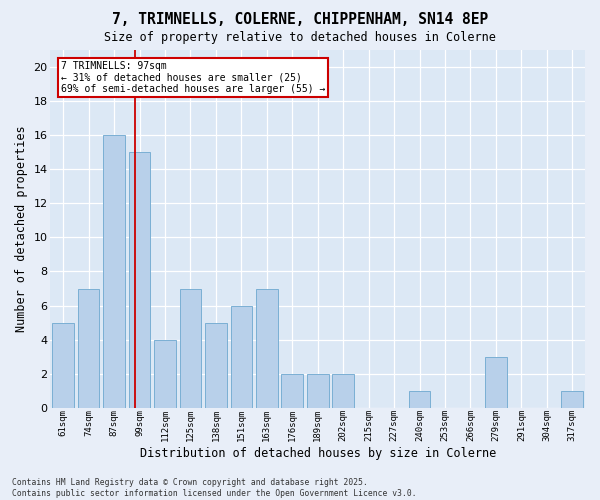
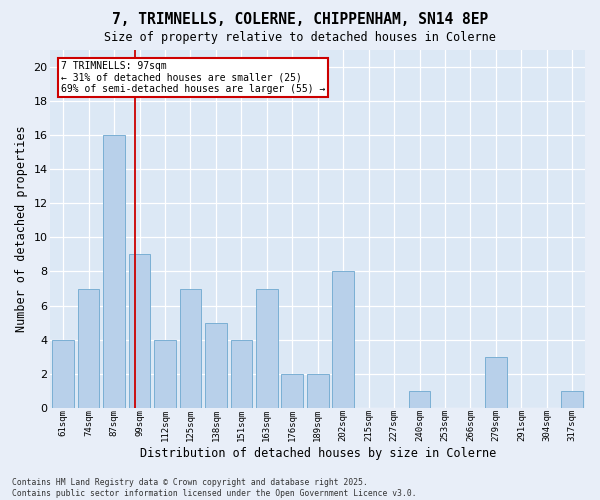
61sqm: 5 -> 4
99sqm: 15 -> 9
151sqm: 6 -> 4
202sqm: 2 -> 8
